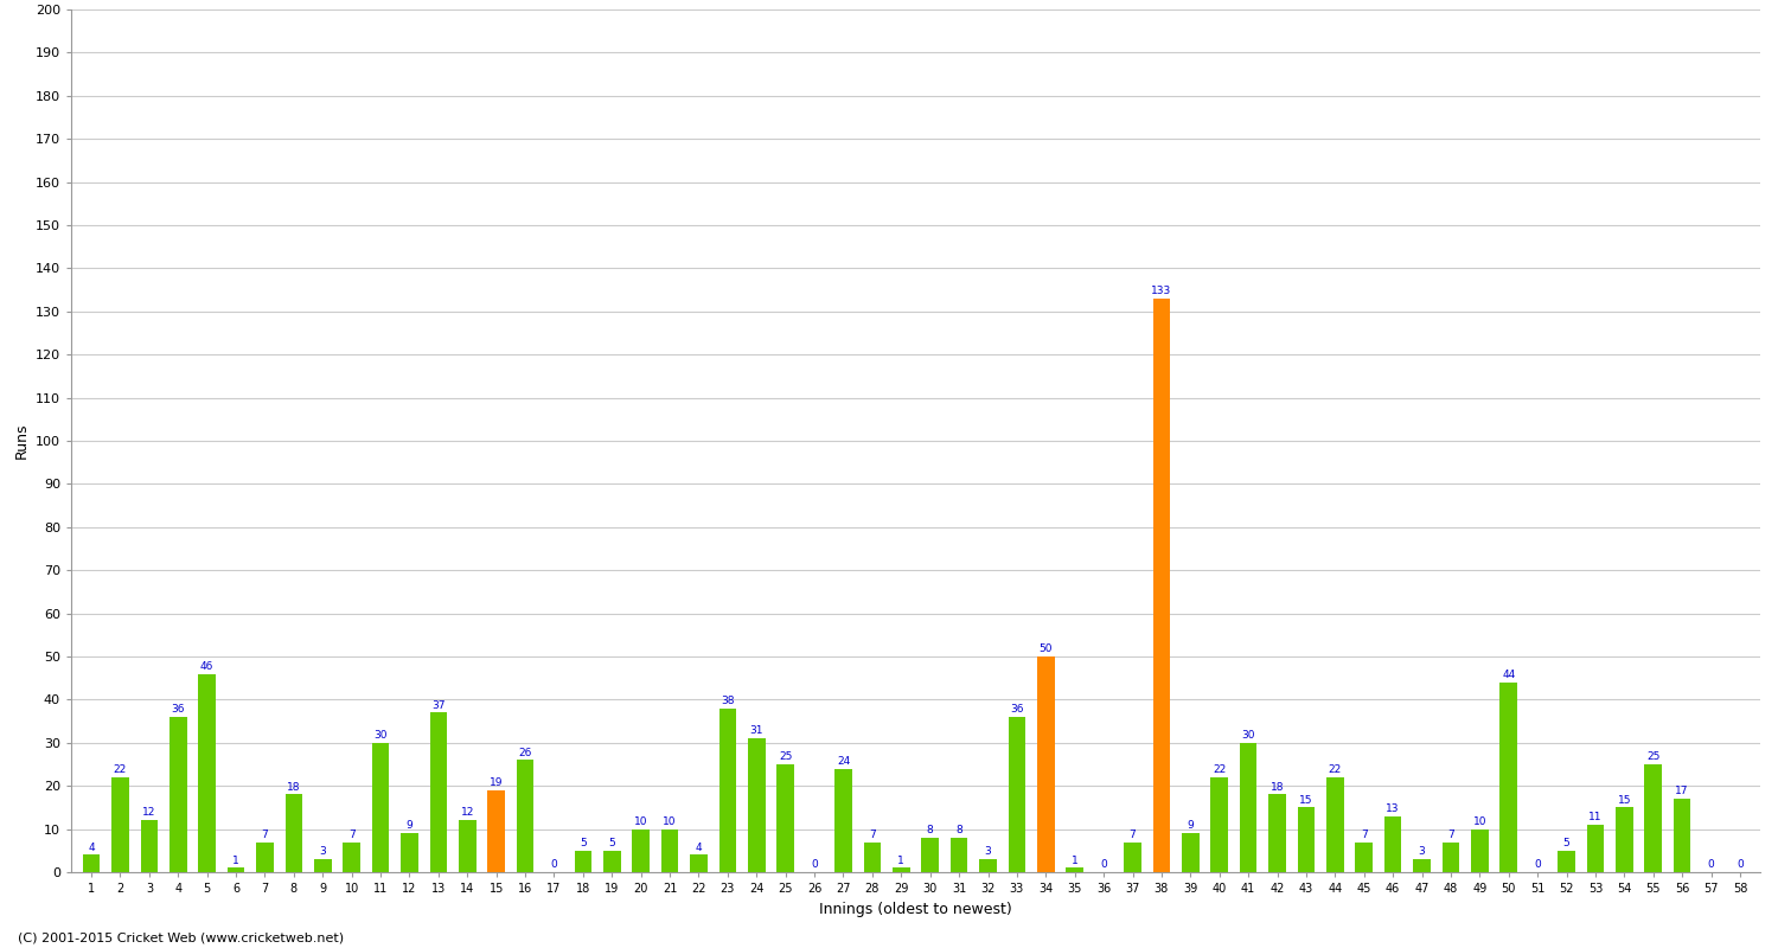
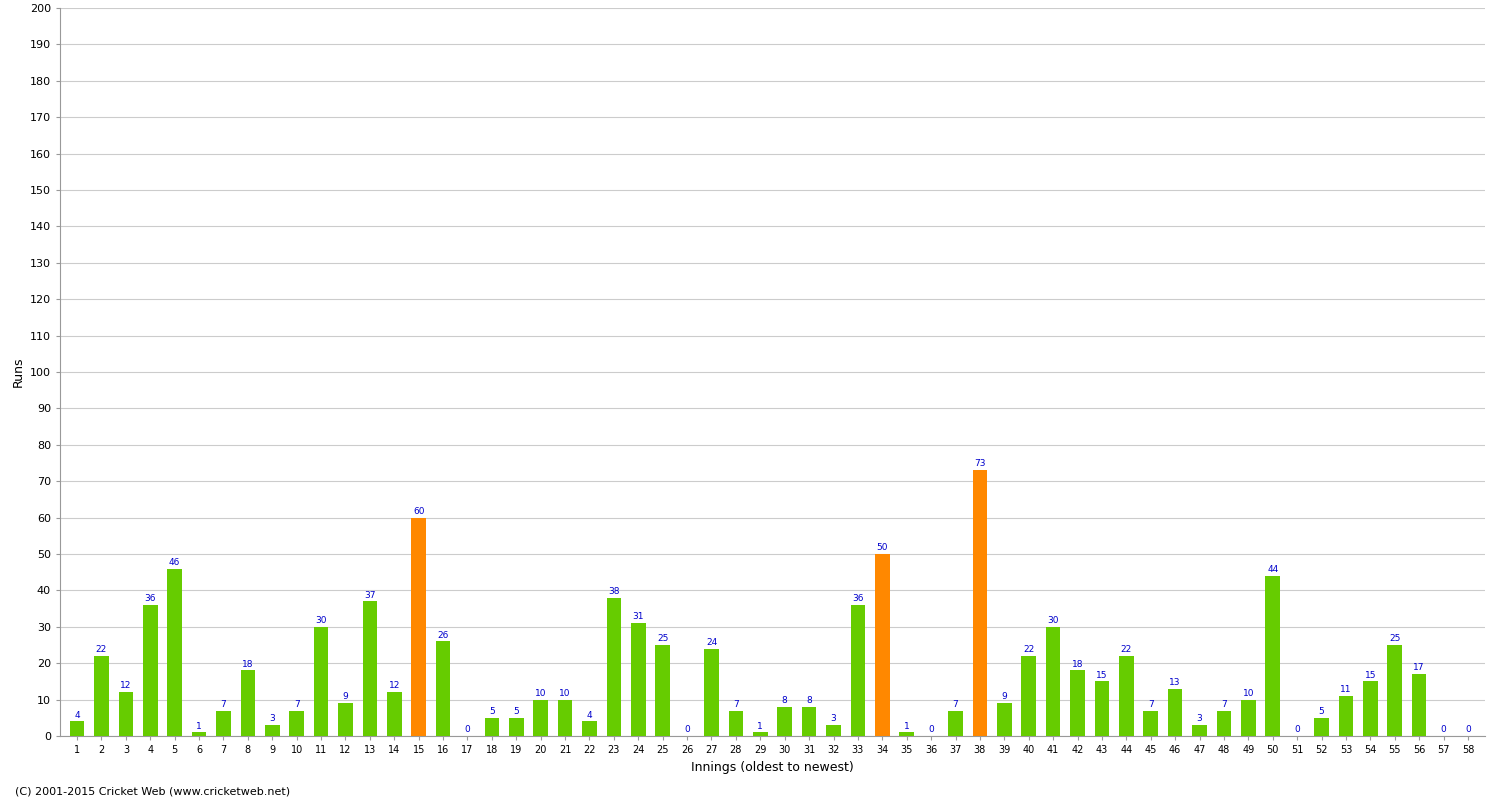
15: 19 -> 60
38: 133 -> 73
